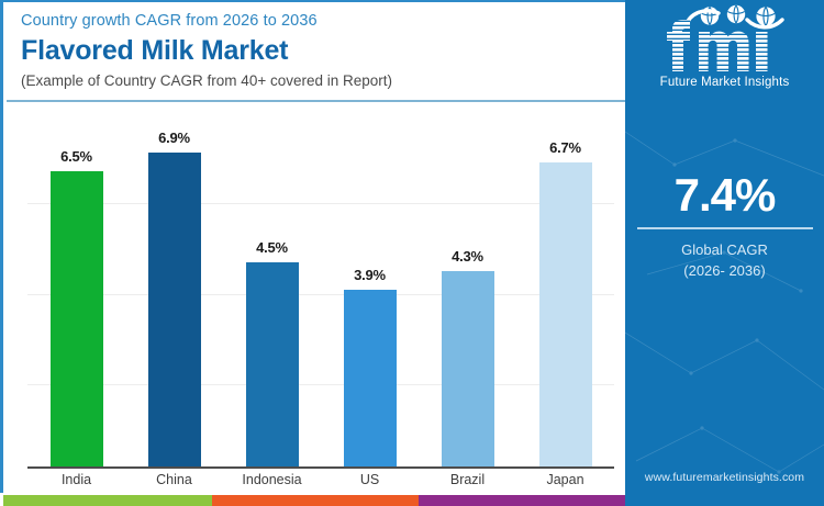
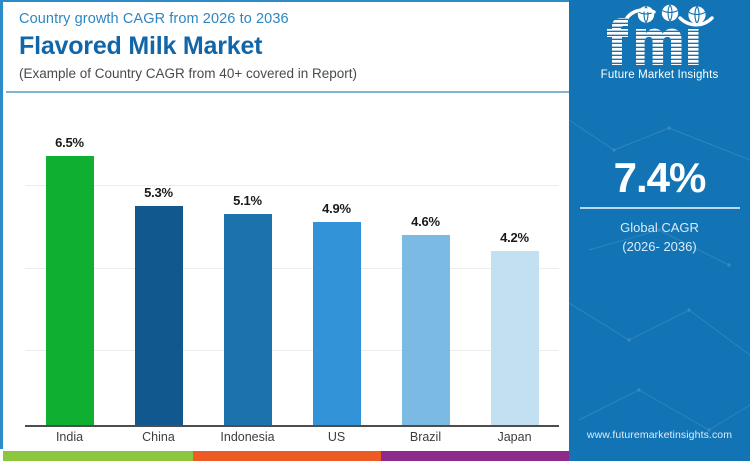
China: 6.9% -> 5.3%
Indonesia: 4.5% -> 5.1%
US: 3.9% -> 4.9%
Brazil: 4.3% -> 4.6%
Japan: 6.7% -> 4.2%
